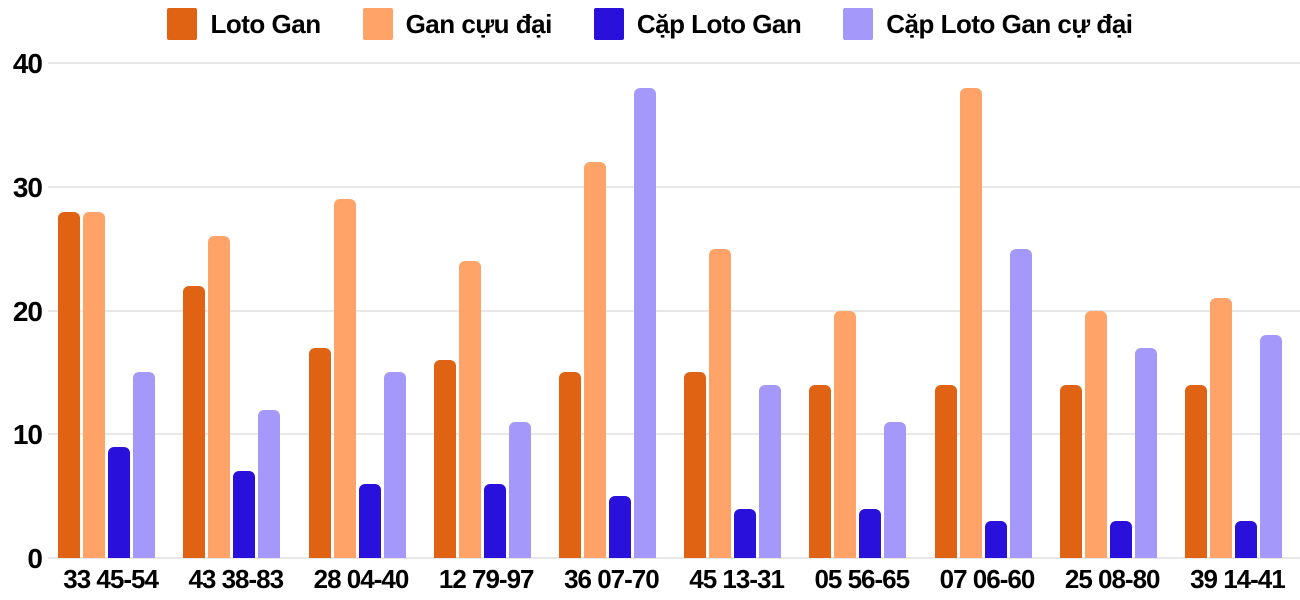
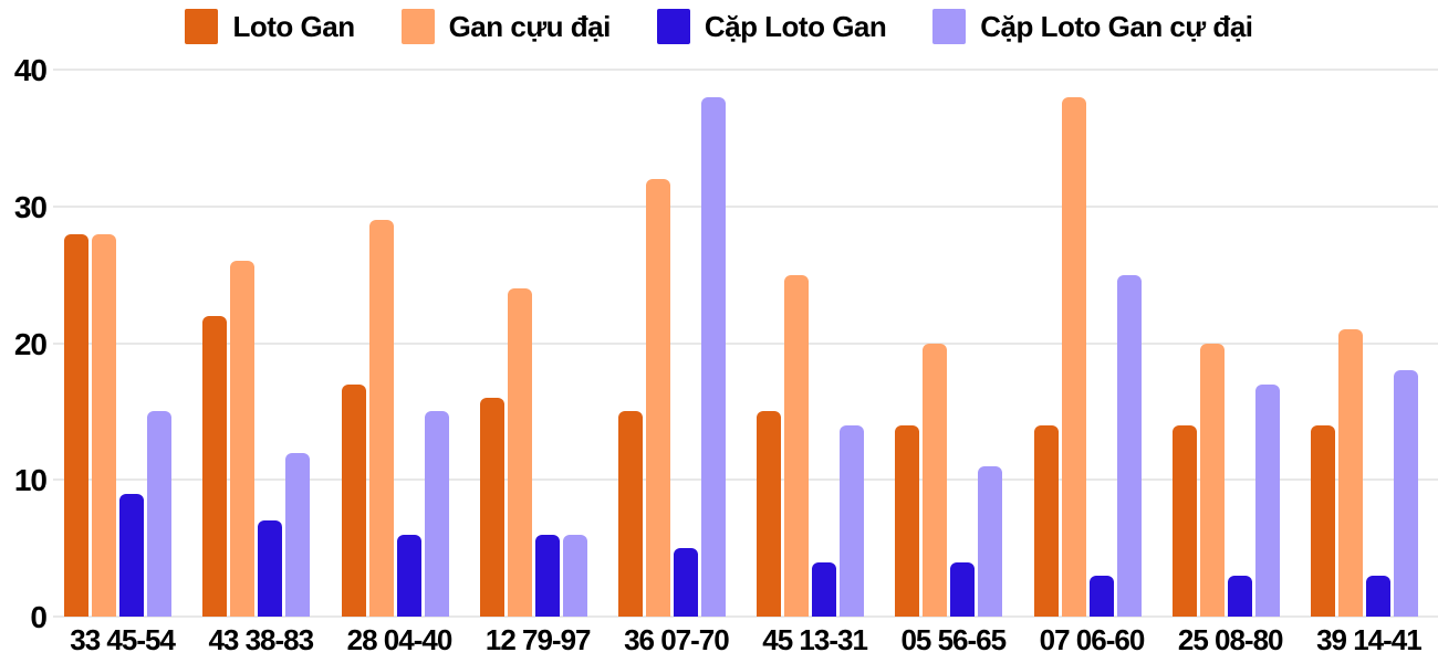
Cặp Loto Gan cự đại/12 79-97: 11 -> 6
